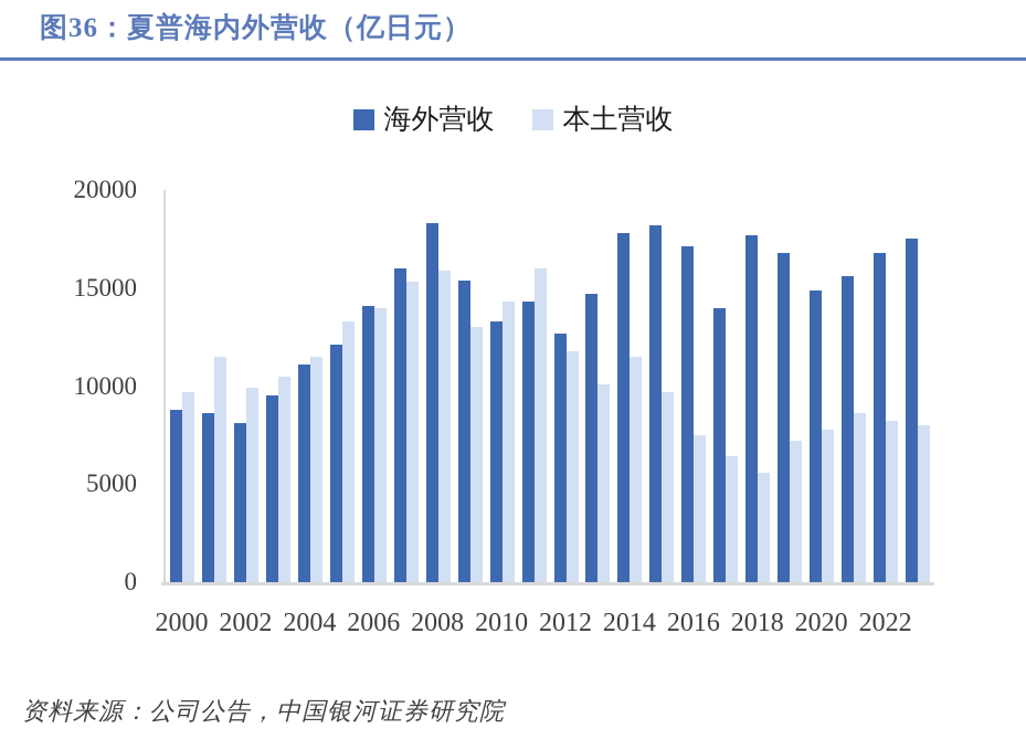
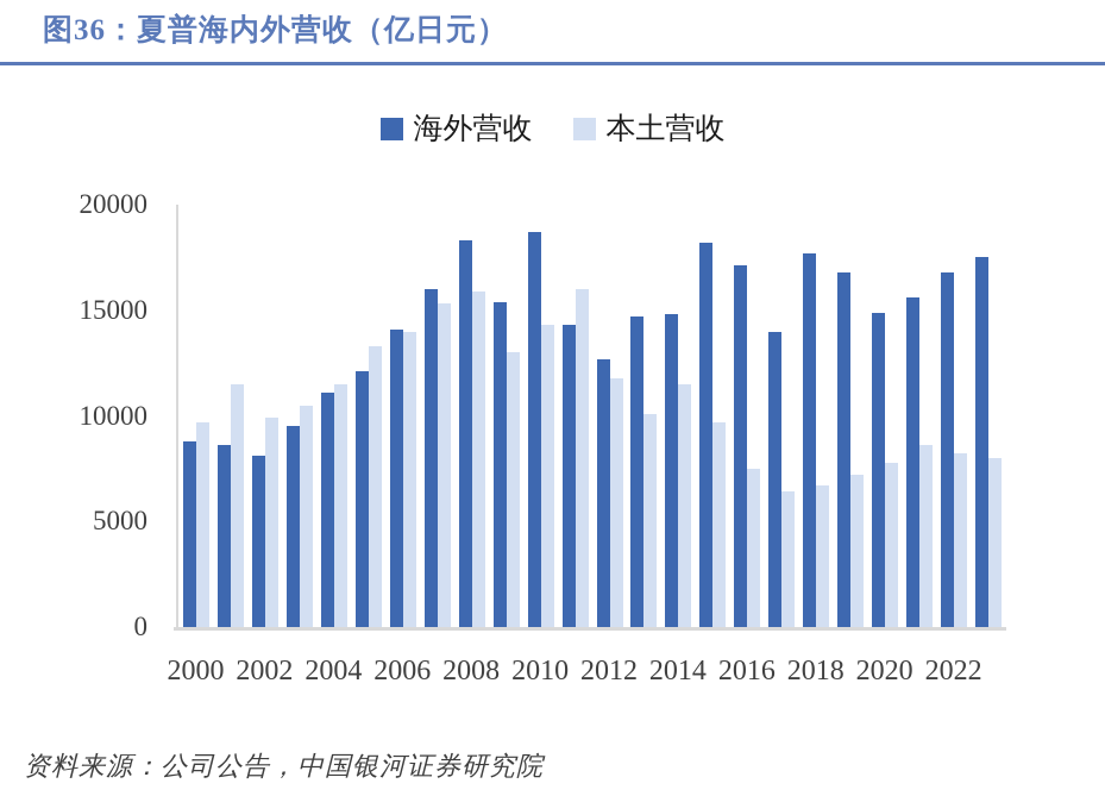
海外营收/2010: 13300 -> 18700
海外营收/2014: 17800 -> 14800
本土营收/2018: 5600 -> 6700
